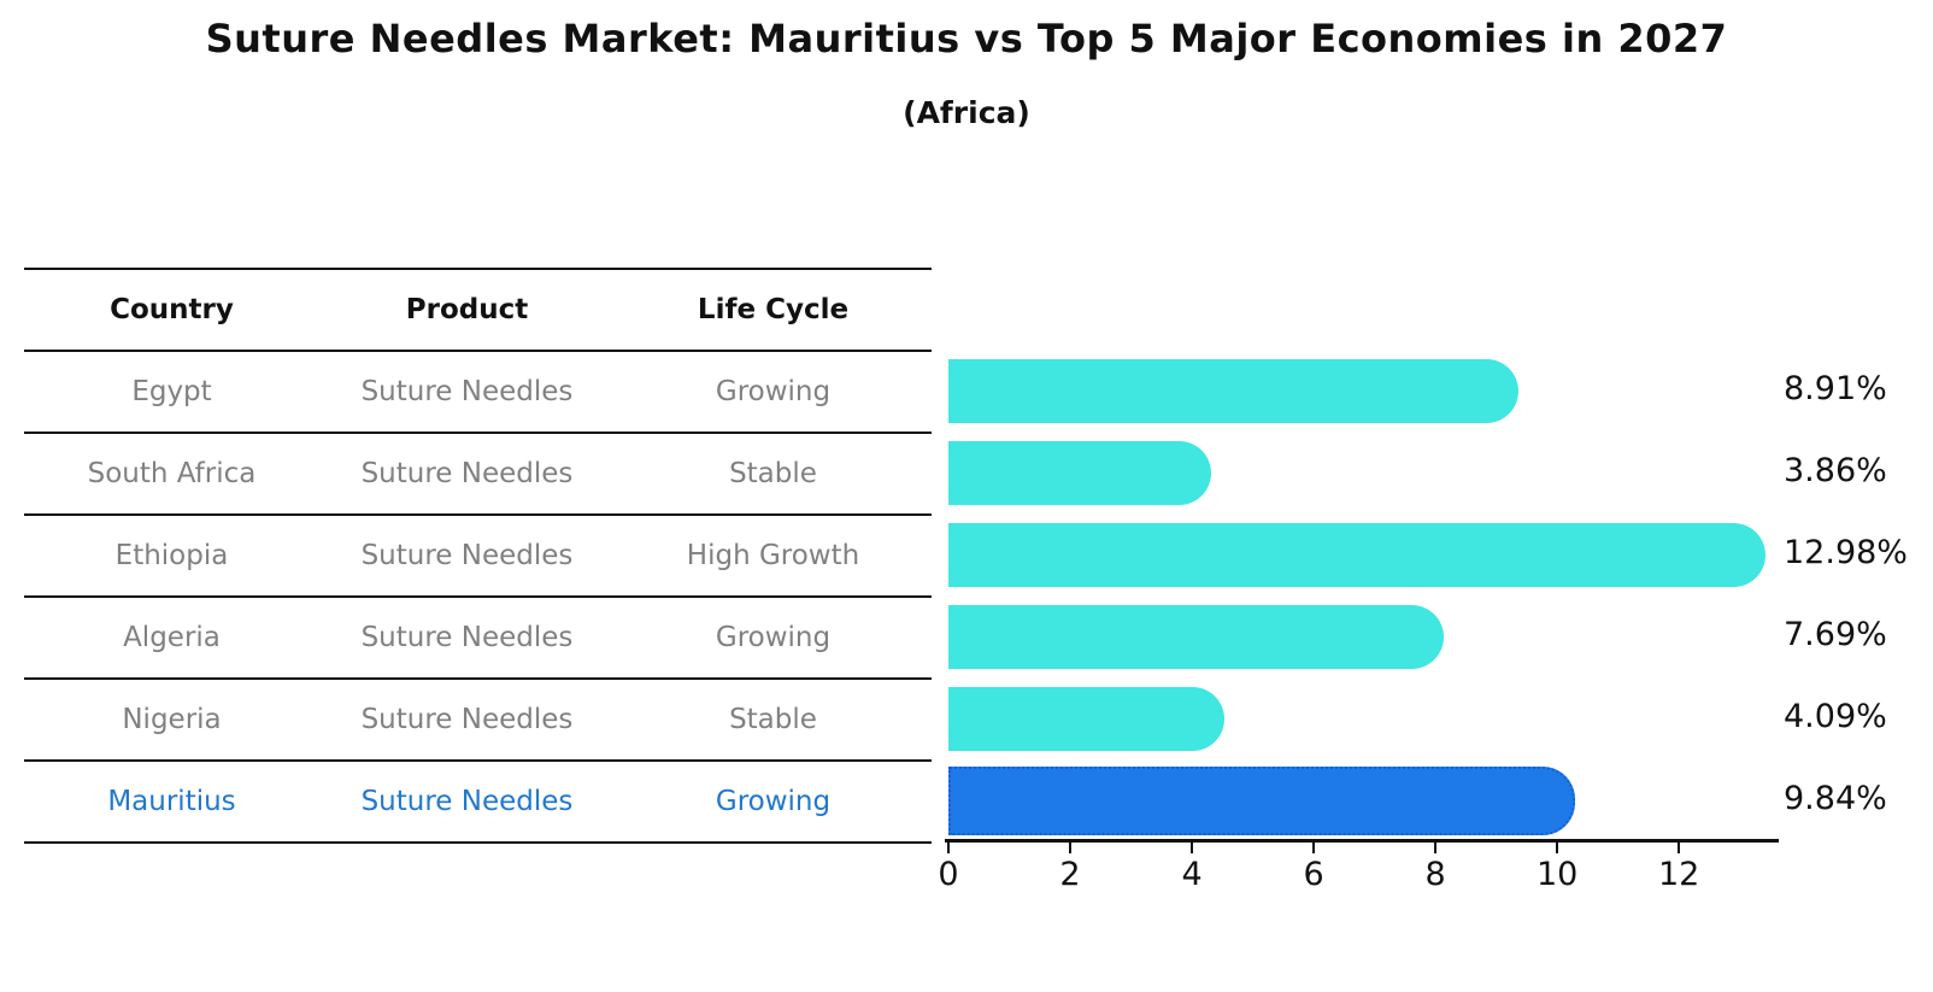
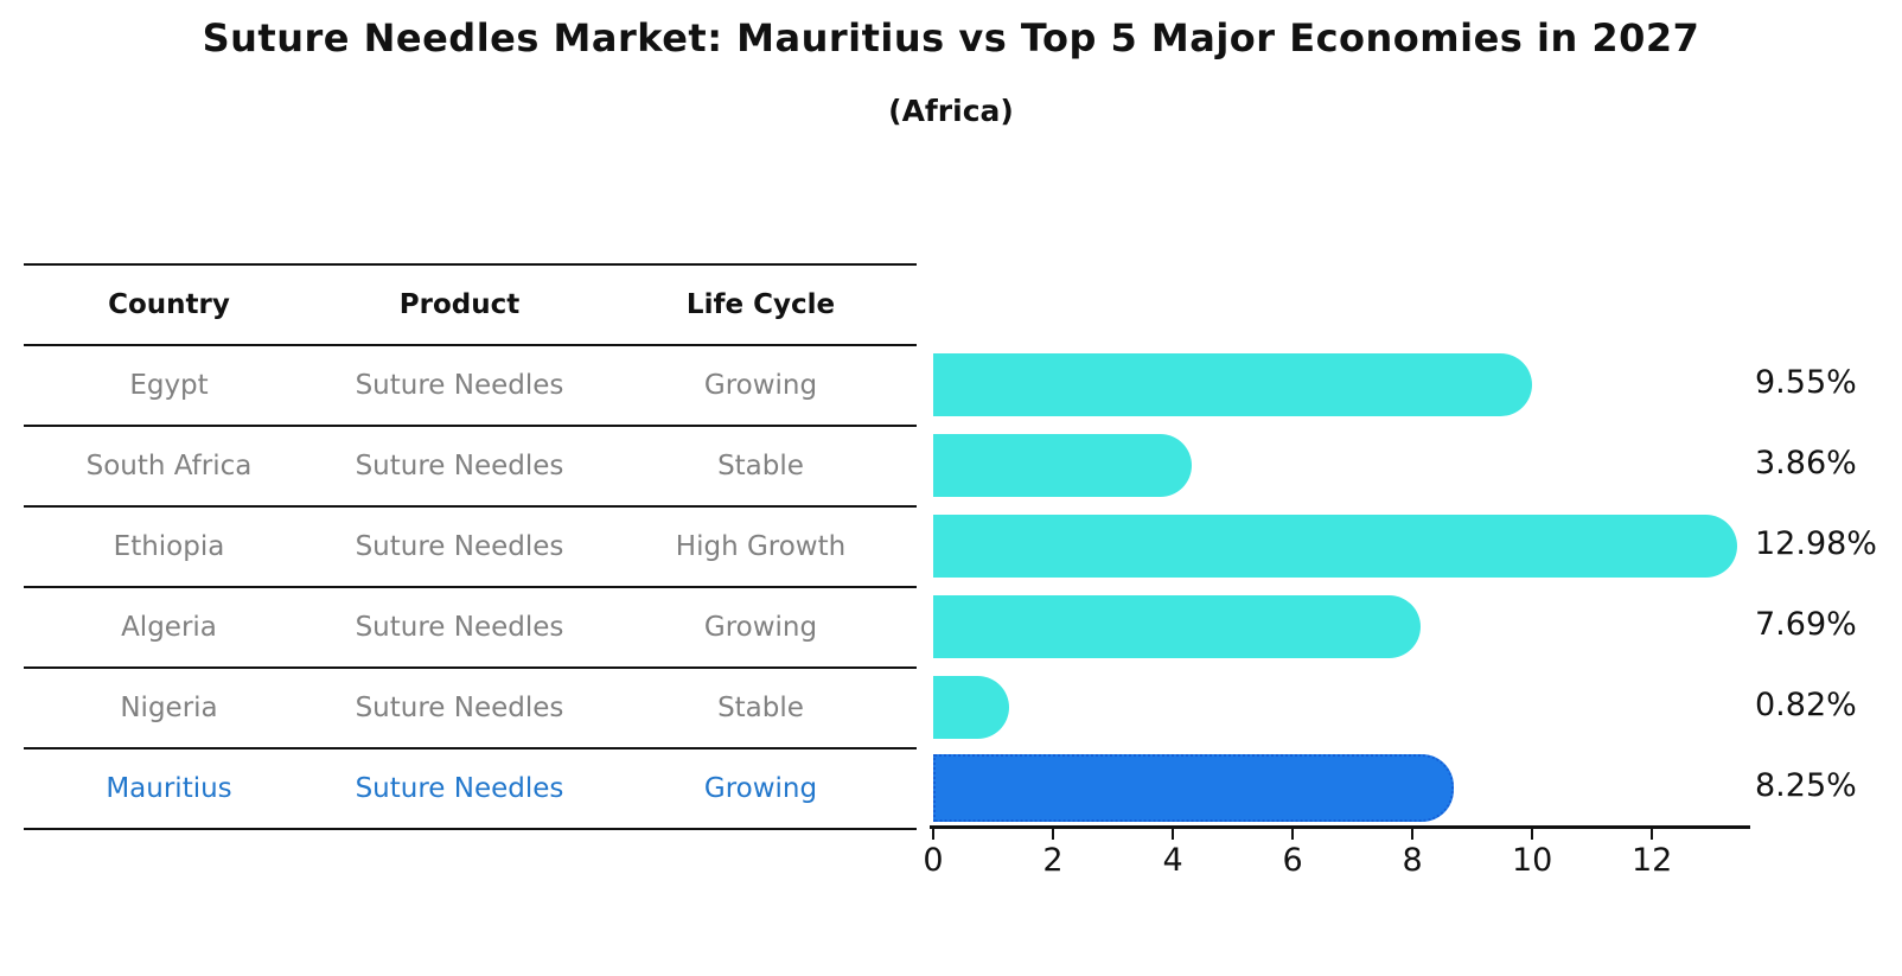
Egypt: 8.91% -> 9.55%
Nigeria: 4.09% -> 0.82%
Mauritius: 9.84% -> 8.25%
